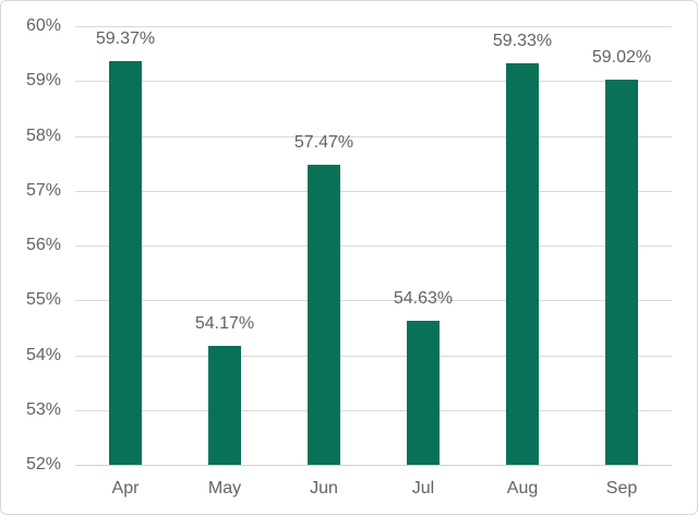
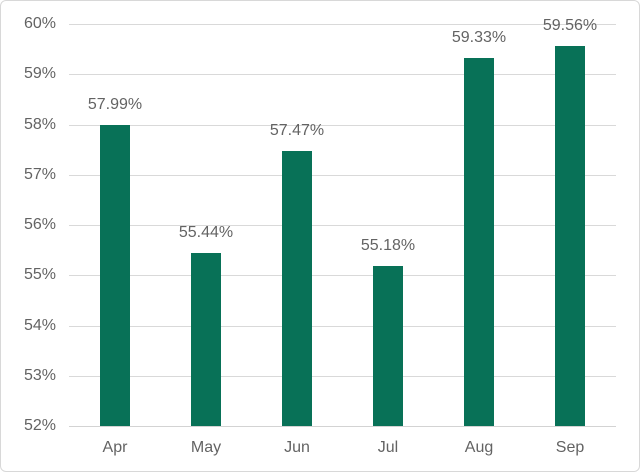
Apr: 59.37% -> 57.99%
May: 54.17% -> 55.44%
Jul: 54.63% -> 55.18%
Sep: 59.02% -> 59.56%
